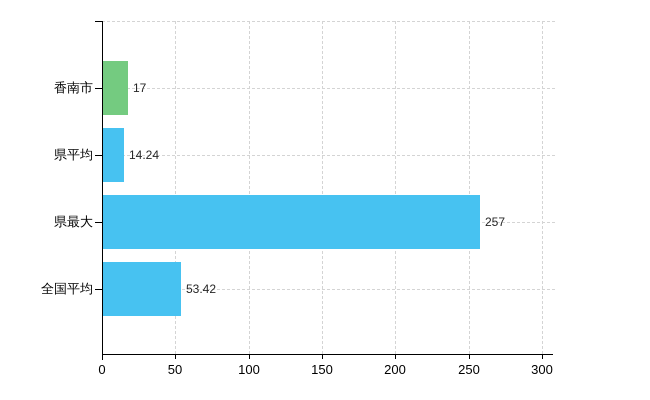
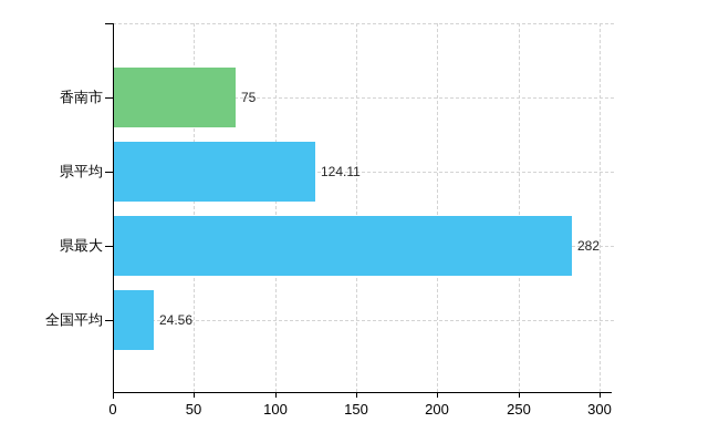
香南市: 17 -> 75
県平均: 14.24 -> 124.11
県最大: 257 -> 282
全国平均: 53.42 -> 24.56
